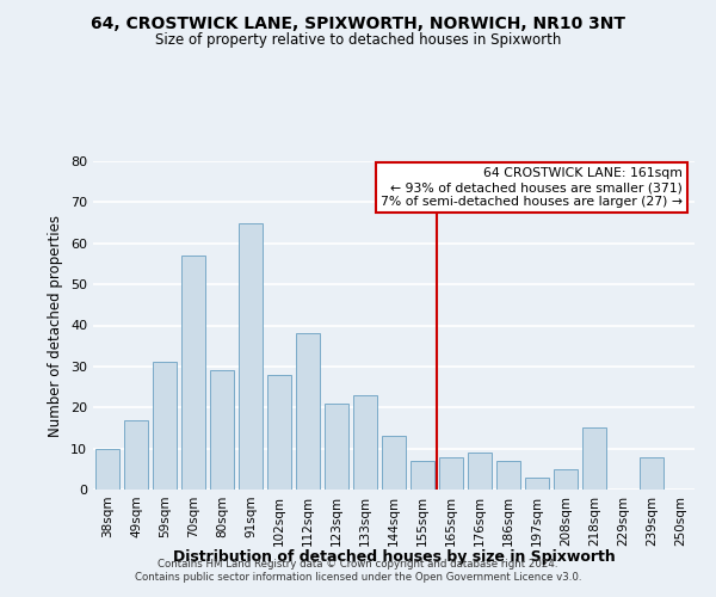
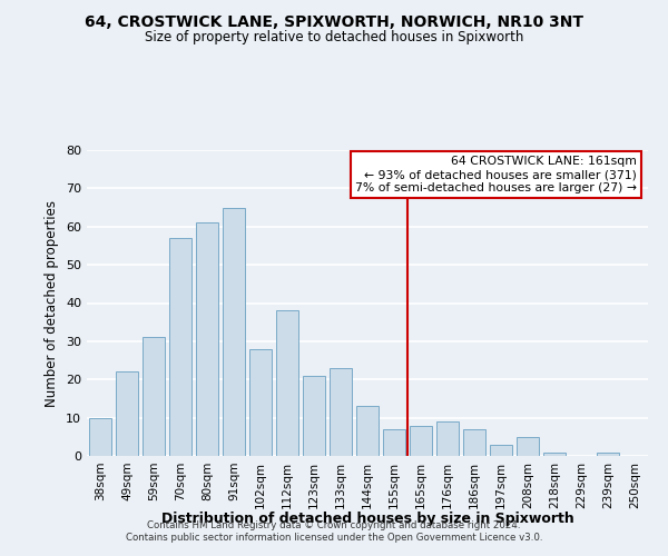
49sqm: 17 -> 22
80sqm: 29 -> 61
218sqm: 15 -> 1
239sqm: 8 -> 1
